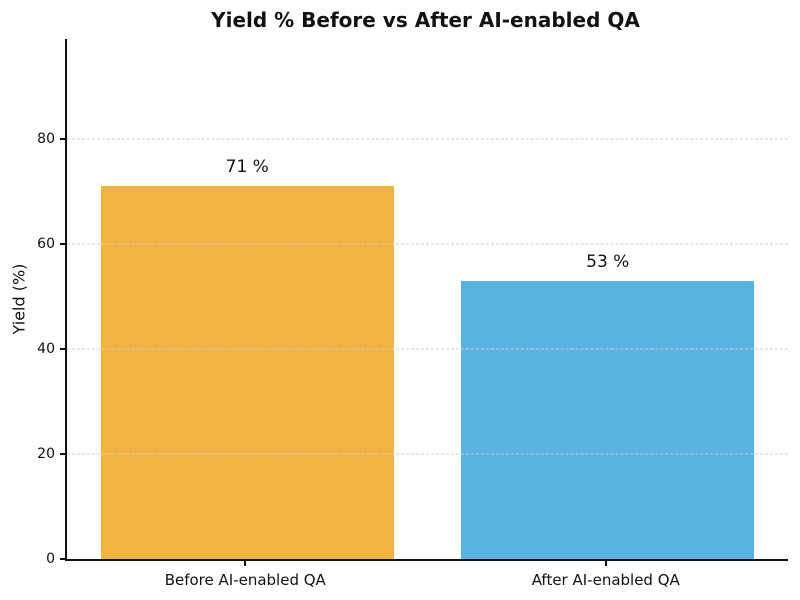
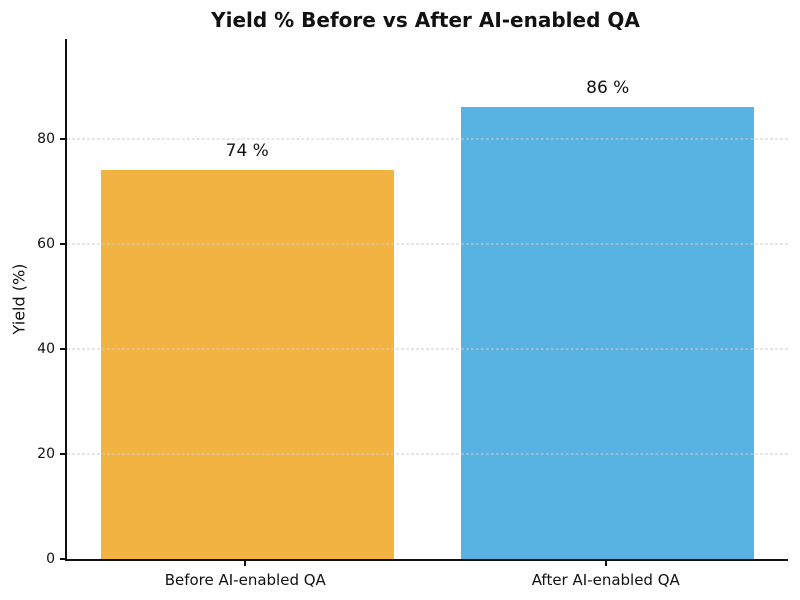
Before AI-enabled QA: 71 -> 74
After AI-enabled QA: 53 -> 86
